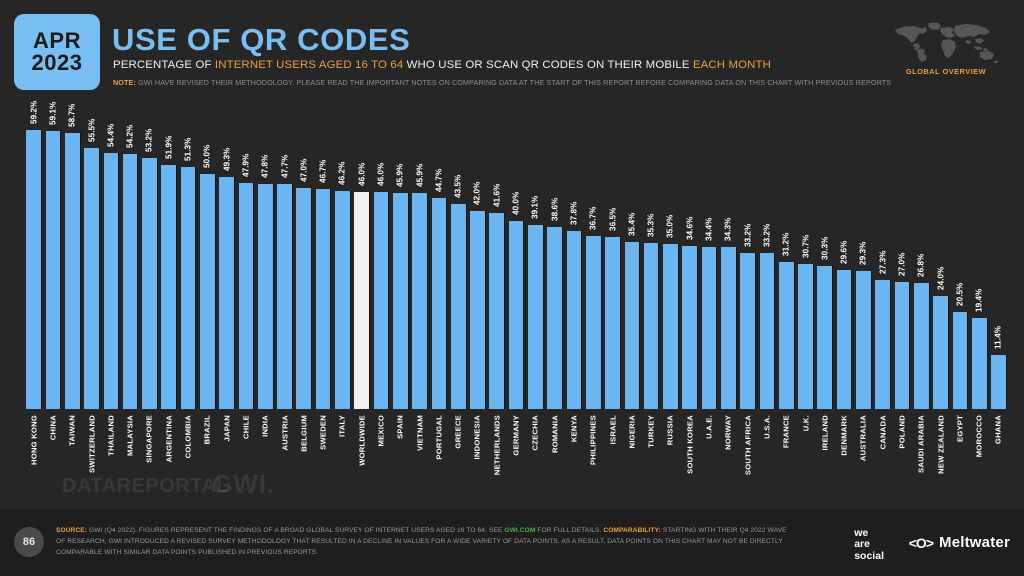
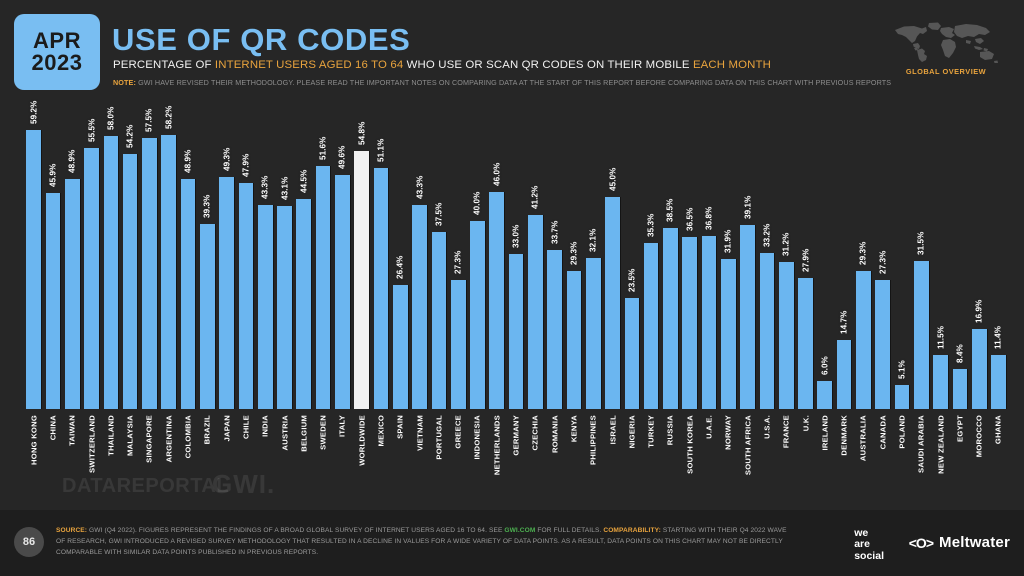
CHINA: 59.1% -> 45.9%
TAIWAN: 58.7% -> 48.9%
THAILAND: 54.4% -> 58.0%
SINGAPORE: 53.2% -> 57.5%
ARGENTINA: 51.9% -> 58.2%
COLOMBIA: 51.3% -> 48.9%
BRAZIL: 50.0% -> 39.3%
INDIA: 47.8% -> 43.3%
AUSTRIA: 47.7% -> 43.1%
BELGIUM: 47.0% -> 44.5%
SWEDEN: 46.7% -> 51.6%
ITALY: 46.2% -> 49.6%
WORLDWIDE: 46.0% -> 54.8%
MEXICO: 46.0% -> 51.1%
SPAIN: 45.9% -> 26.4%
VIETNAM: 45.9% -> 43.3%
PORTUGAL: 44.7% -> 37.5%
GREECE: 43.5% -> 27.3%
INDONESIA: 42.0% -> 40.0%
NETHERLANDS: 41.6% -> 46.0%
GERMANY: 40.0% -> 33.0%
CZECHIA: 39.1% -> 41.2%
ROMANIA: 38.6% -> 33.7%
KENYA: 37.8% -> 29.3%
PHILIPPINES: 36.7% -> 32.1%
ISRAEL: 36.5% -> 45.0%
NIGERIA: 35.4% -> 23.5%
RUSSIA: 35.0% -> 38.5%
SOUTH KOREA: 34.6% -> 36.5%
U.A.E.: 34.4% -> 36.8%
NORWAY: 34.3% -> 31.9%
SOUTH AFRICA: 33.2% -> 39.1%
U.K.: 30.7% -> 27.9%
IRELAND: 30.3% -> 6.0%
DENMARK: 29.6% -> 14.7%
POLAND: 27.0% -> 5.1%
SAUDI ARABIA: 26.8% -> 31.5%
NEW ZEALAND: 24.0% -> 11.5%
EGYPT: 20.5% -> 8.4%
MOROCCO: 19.4% -> 16.9%
